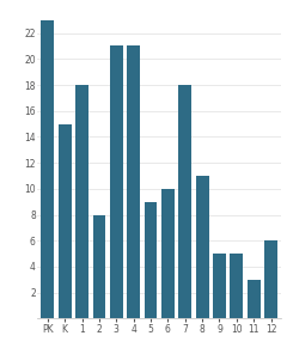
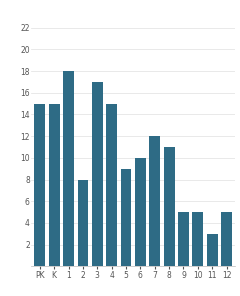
PK: 23 -> 15
3: 21 -> 17
4: 21 -> 15
7: 18 -> 12
12: 6 -> 5
